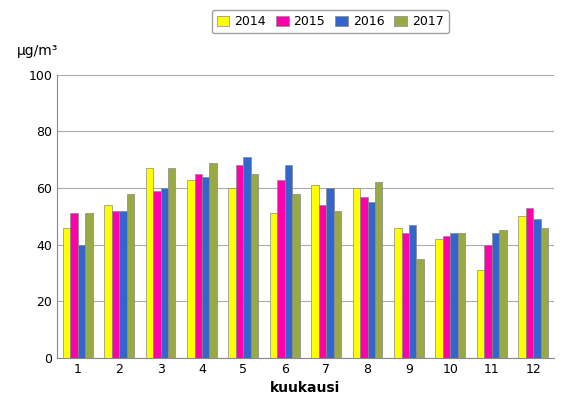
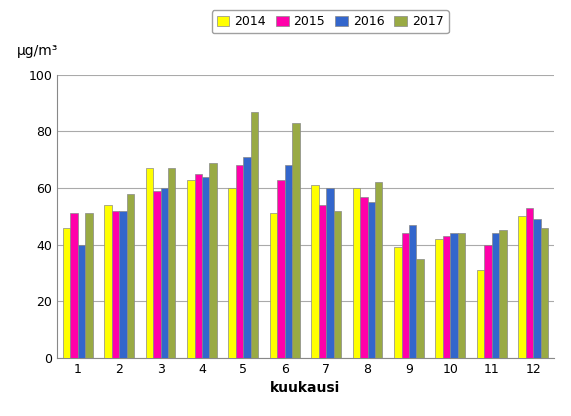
2017/5: 65 -> 87
2017/6: 58 -> 83
2014/9: 46 -> 39
